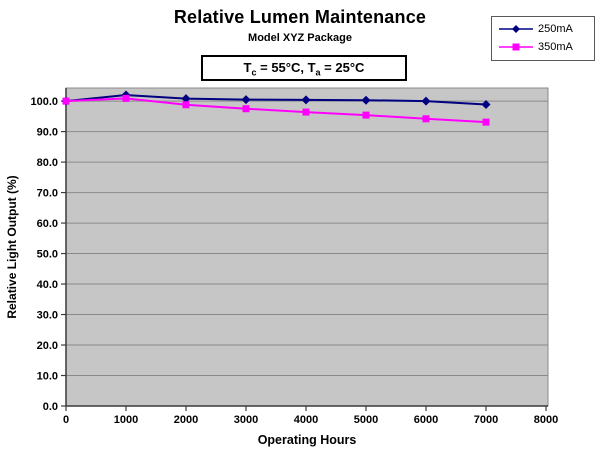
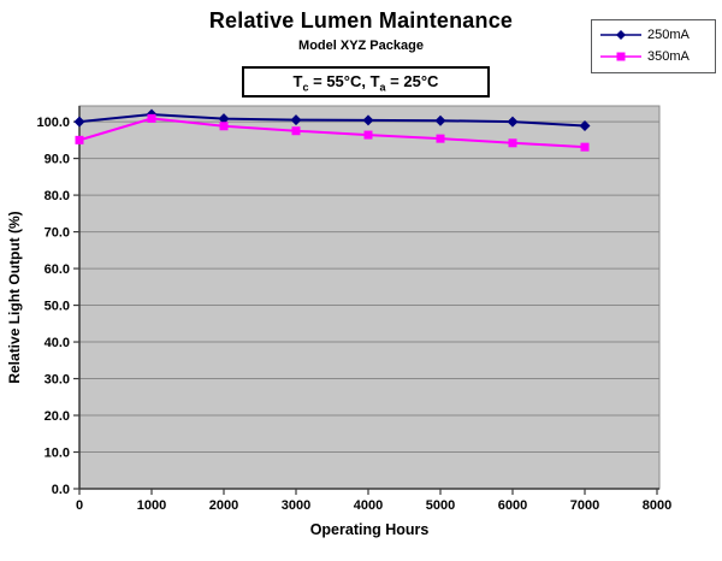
350mA/0: 100 -> 95
